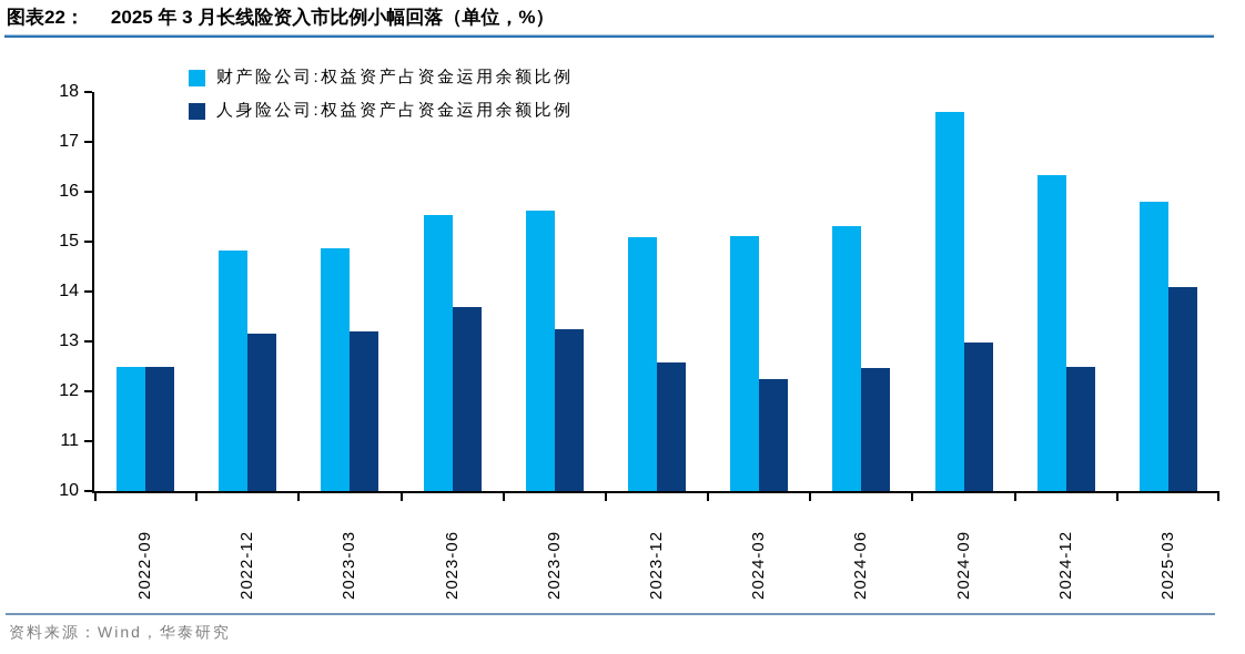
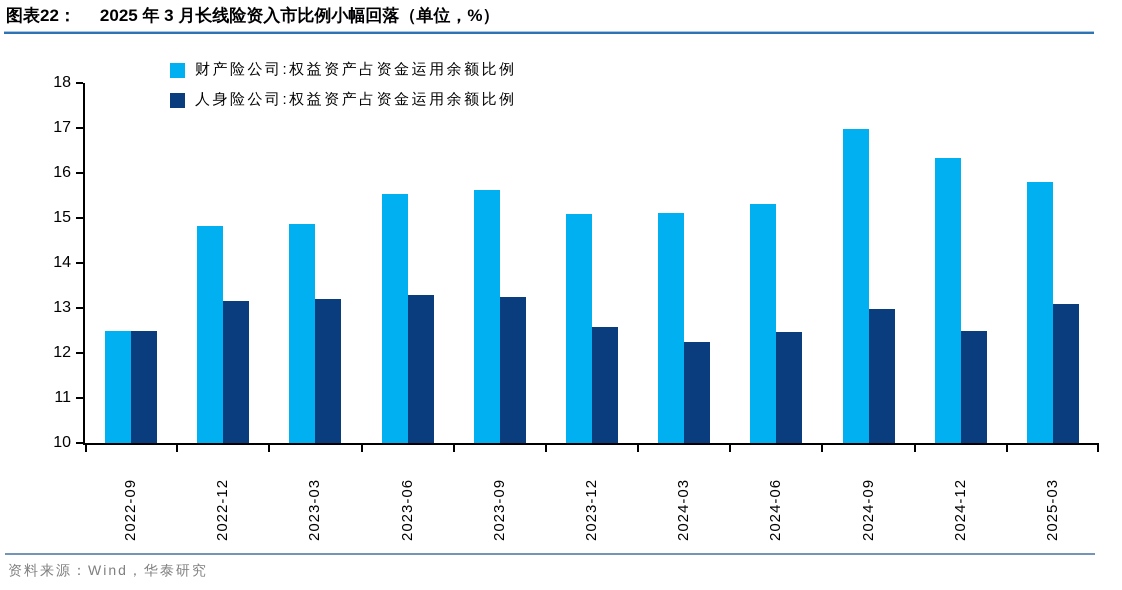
人身险公司:权益资产占资金运用余额比例/2023-06: 13.7 -> 13.3
财产险公司:权益资产占资金运用余额比例/2024-09: 17.6 -> 17.0
人身险公司:权益资产占资金运用余额比例/2025-03: 14.1 -> 13.1
